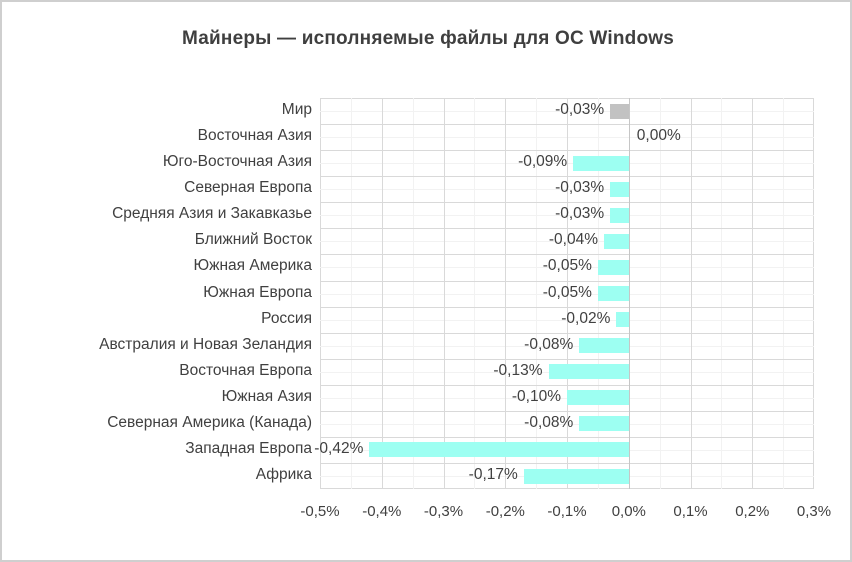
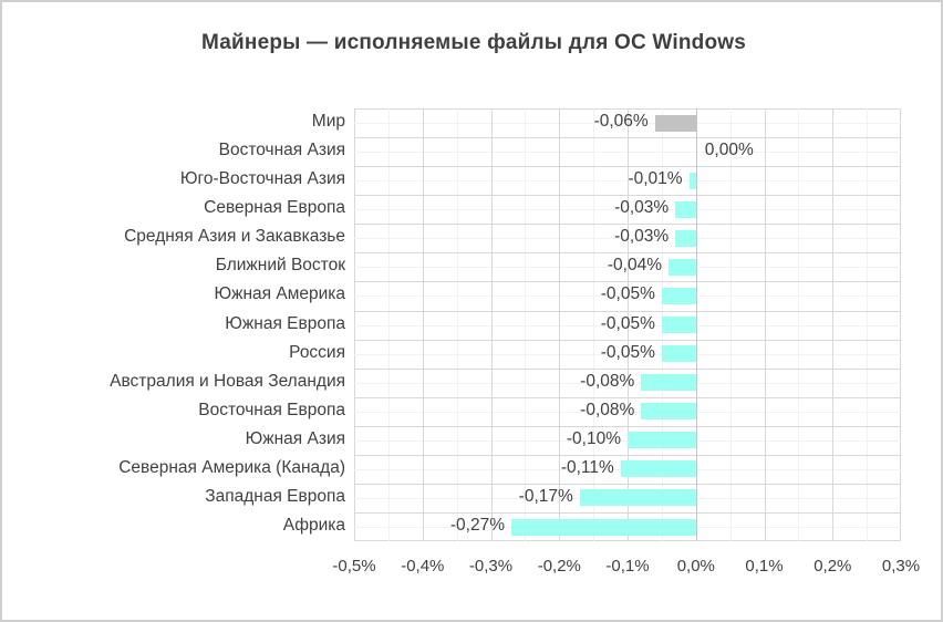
Мир: -0,03% -> -0,06%
Юго-Восточная Азия: -0,09% -> -0,01%
Россия: -0,02% -> -0,05%
Восточная Европа: -0,13% -> -0,08%
Северная Америка (Канада): -0,08% -> -0,11%
Западная Европа: -0,42% -> -0,17%
Африка: -0,17% -> -0,27%
